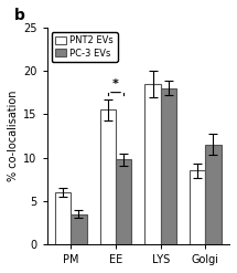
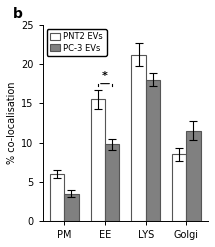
PNT2 EVs/LYS: 18.5 -> 21.2
